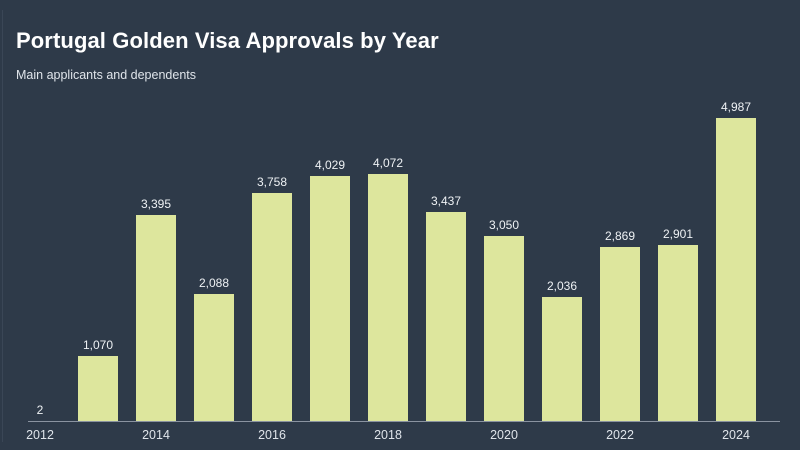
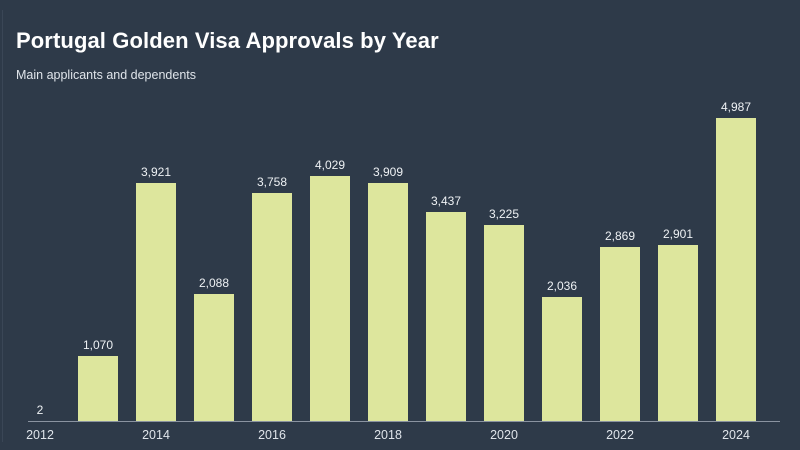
2014: 3,395 -> 3,921
2018: 4,072 -> 3,909
2020: 3,050 -> 3,225
